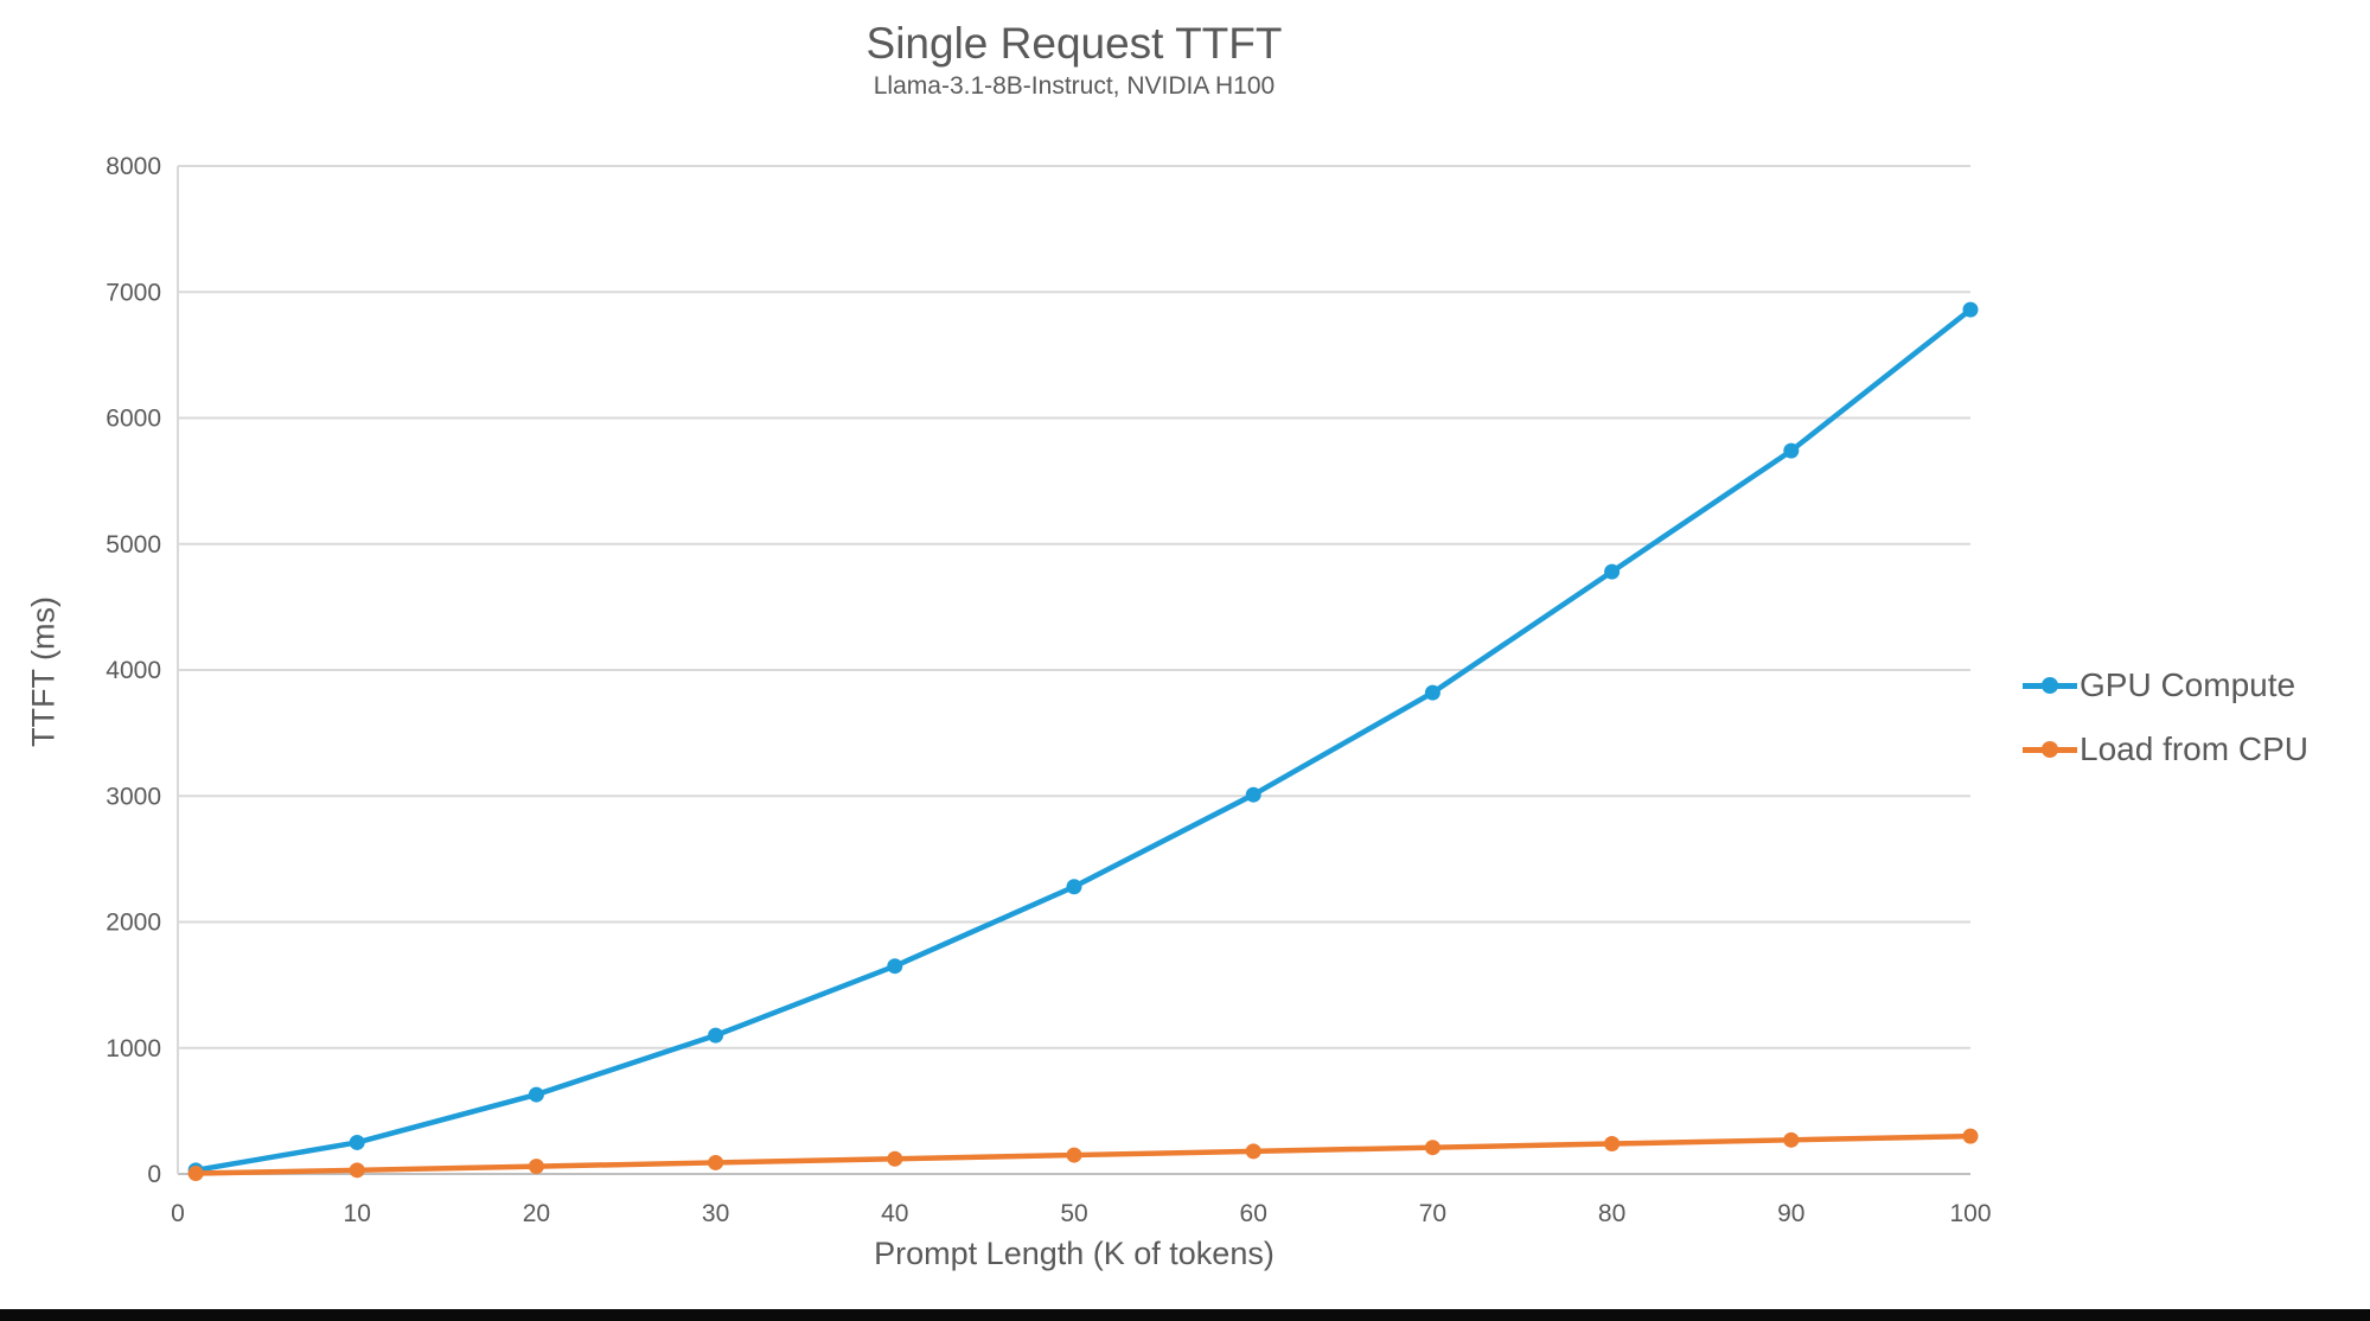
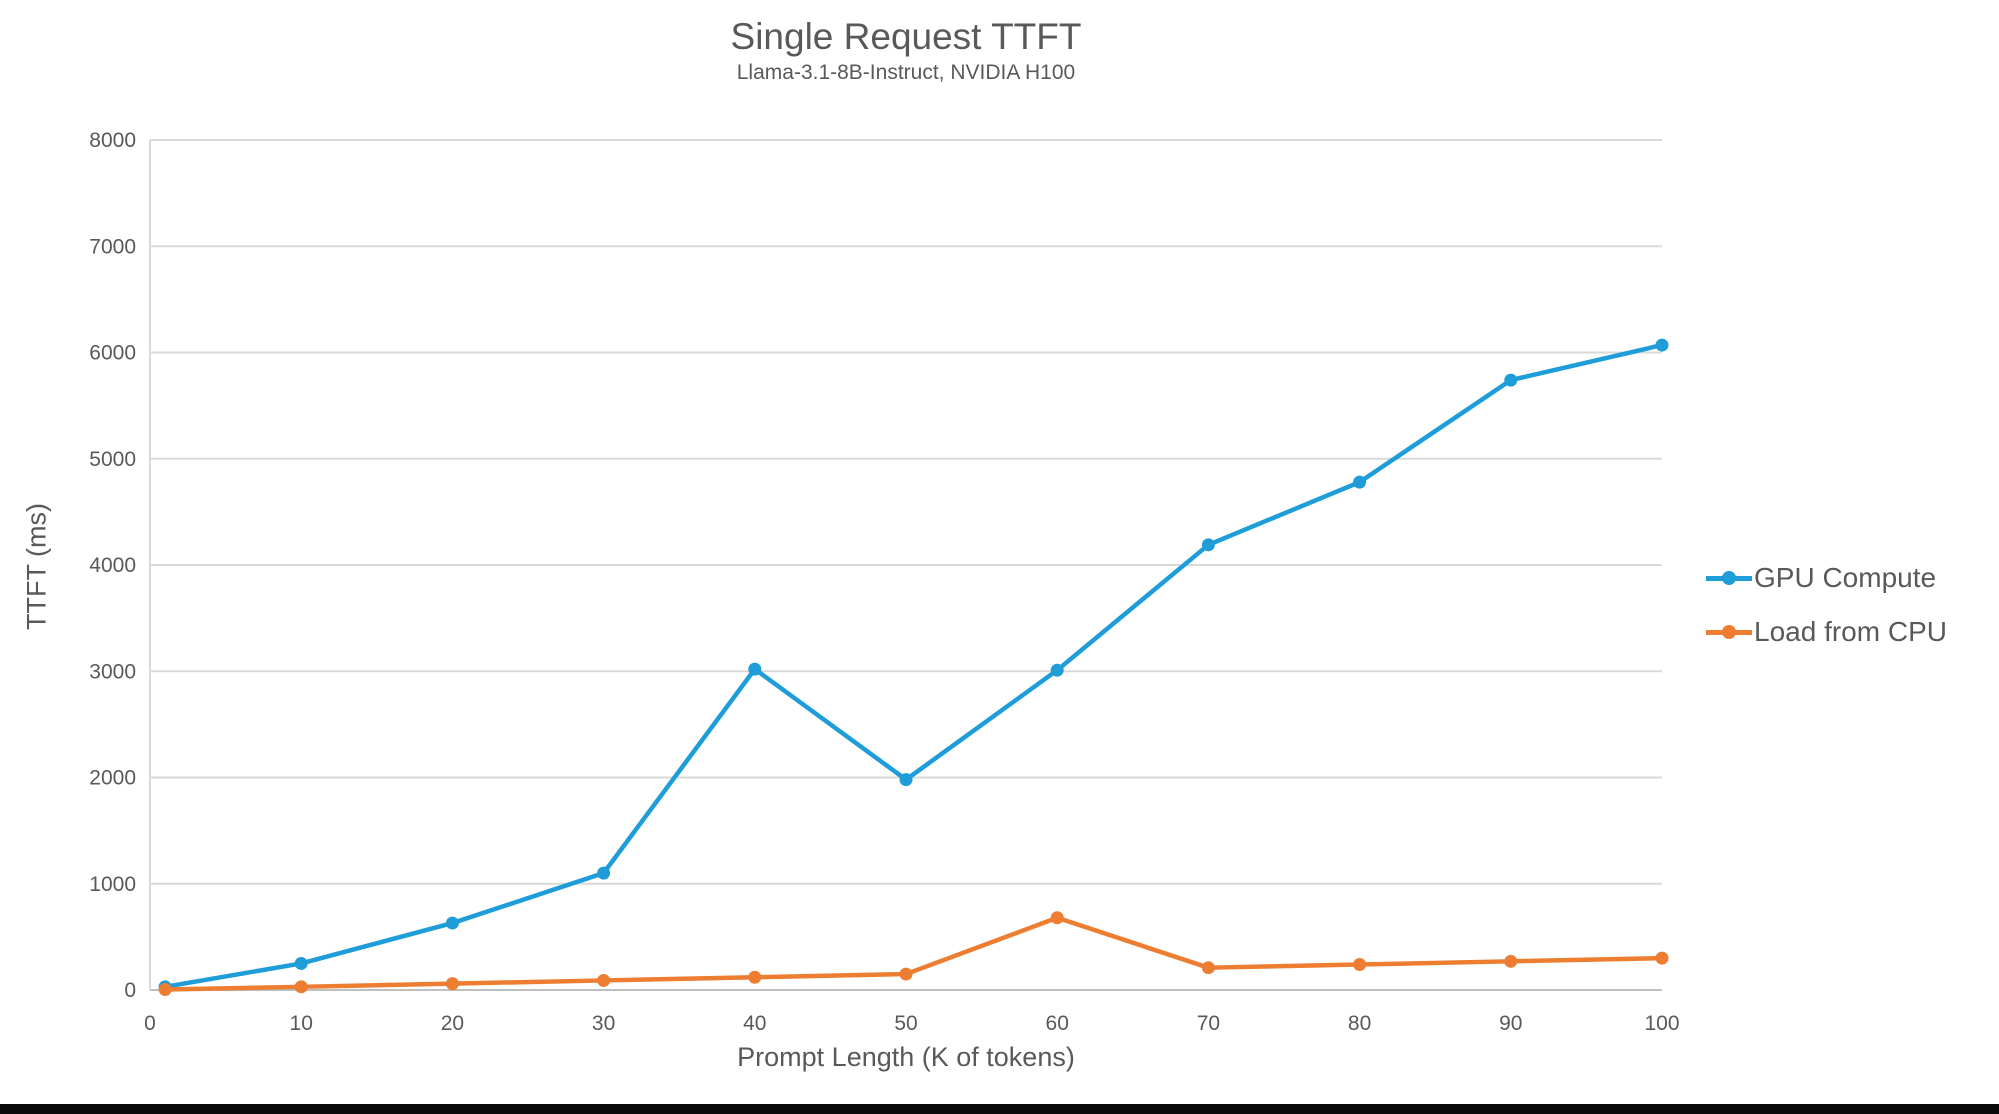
GPU Compute/40: 1650 -> 3020
GPU Compute/50: 2280 -> 1980
Load from CPU/60: 180 -> 680
GPU Compute/70: 3820 -> 4190
GPU Compute/100: 6860 -> 6070
